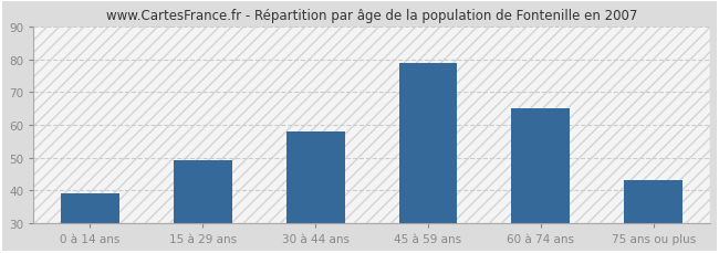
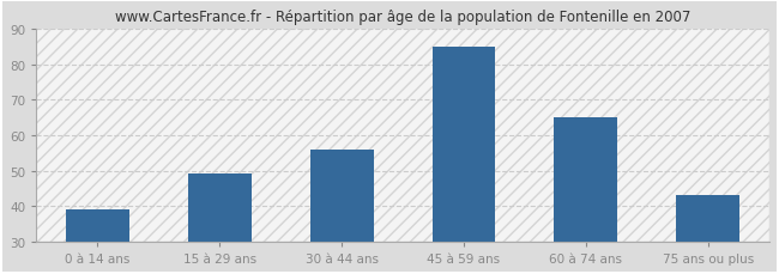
30 à 44 ans: 58 -> 56
45 à 59 ans: 79 -> 85
